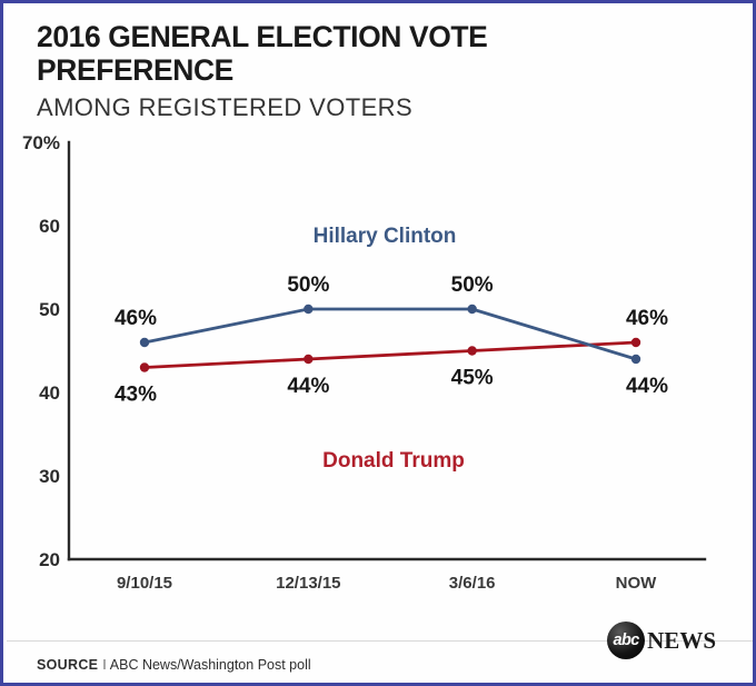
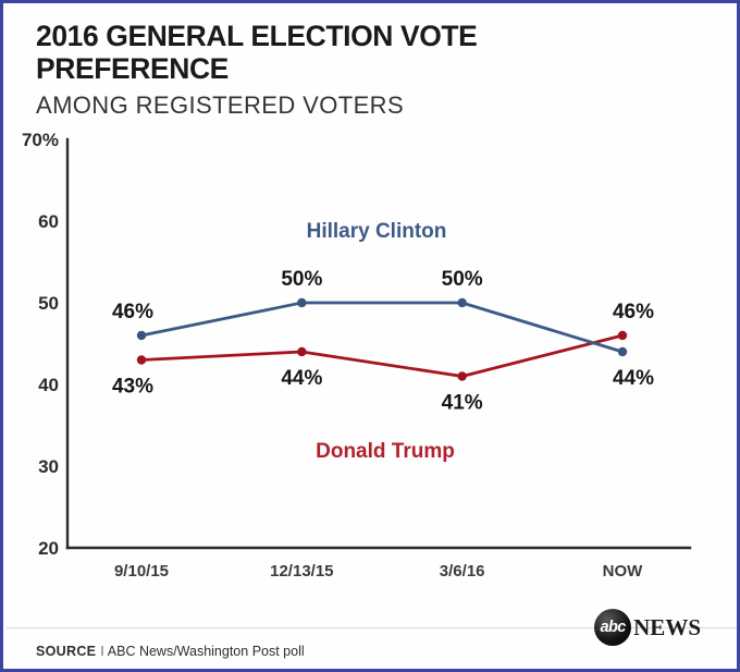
Donald Trump/3/6/16: 45% -> 41%
